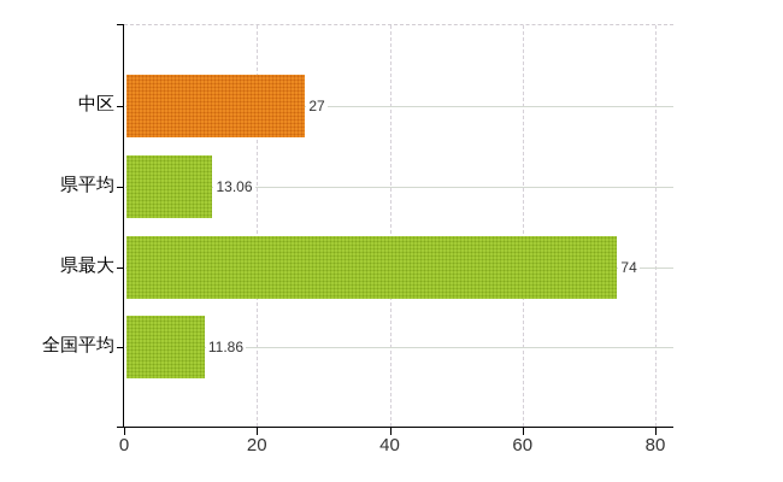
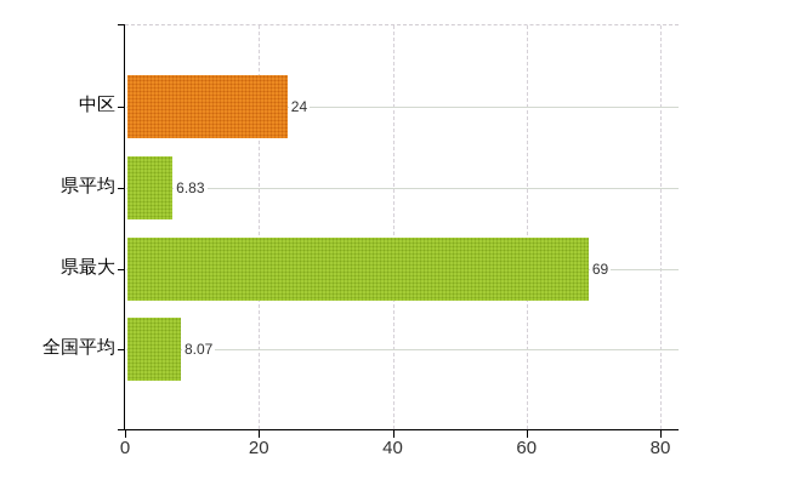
中区: 27 -> 24
県平均: 13.06 -> 6.83
県最大: 74 -> 69
全国平均: 11.86 -> 8.07
